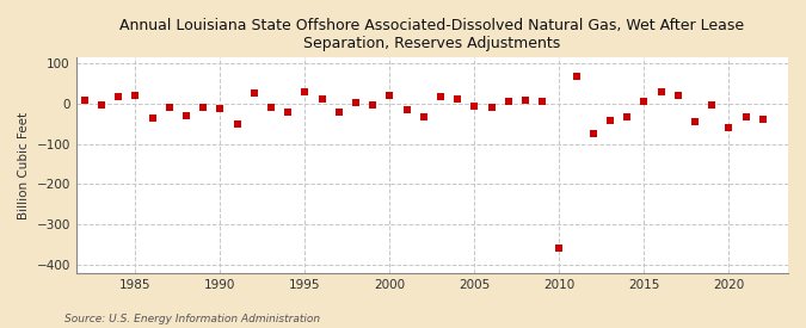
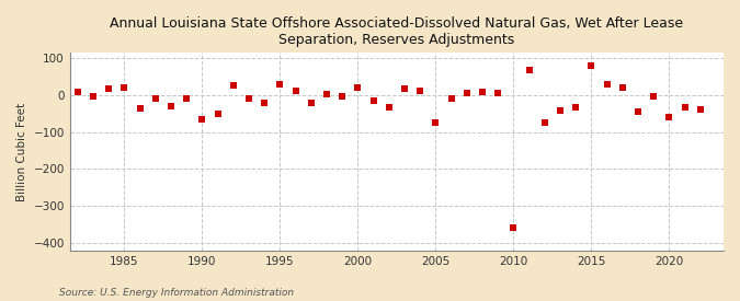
1990: -13 -> -65
2005: -5 -> -75
2015: 5 -> 80
